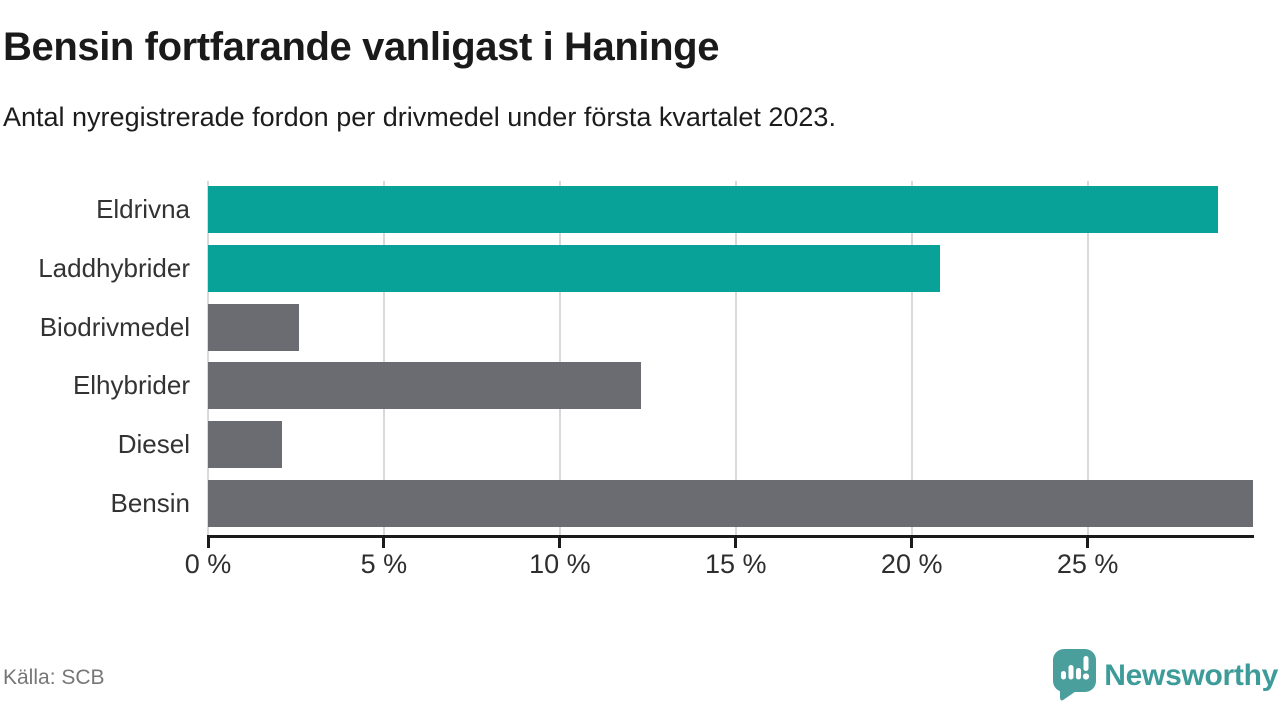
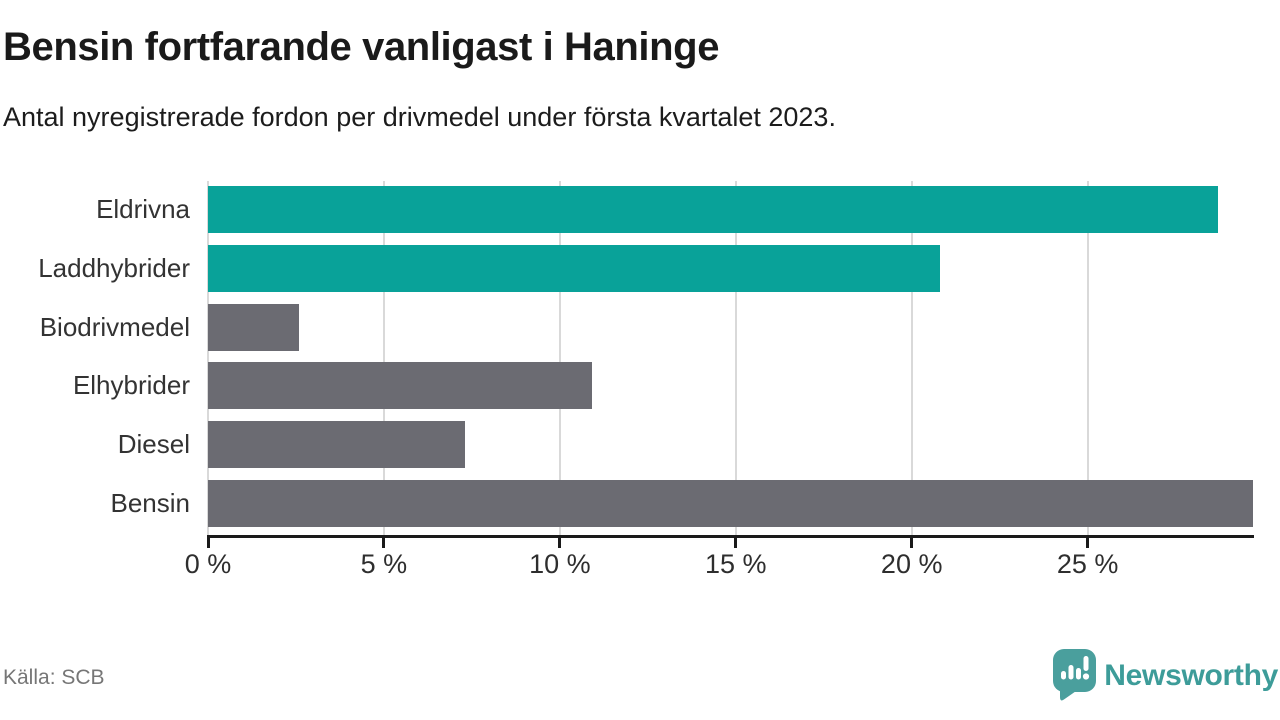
Elhybrider: 12.3% -> 10.9%
Diesel: 2.1% -> 7.3%
